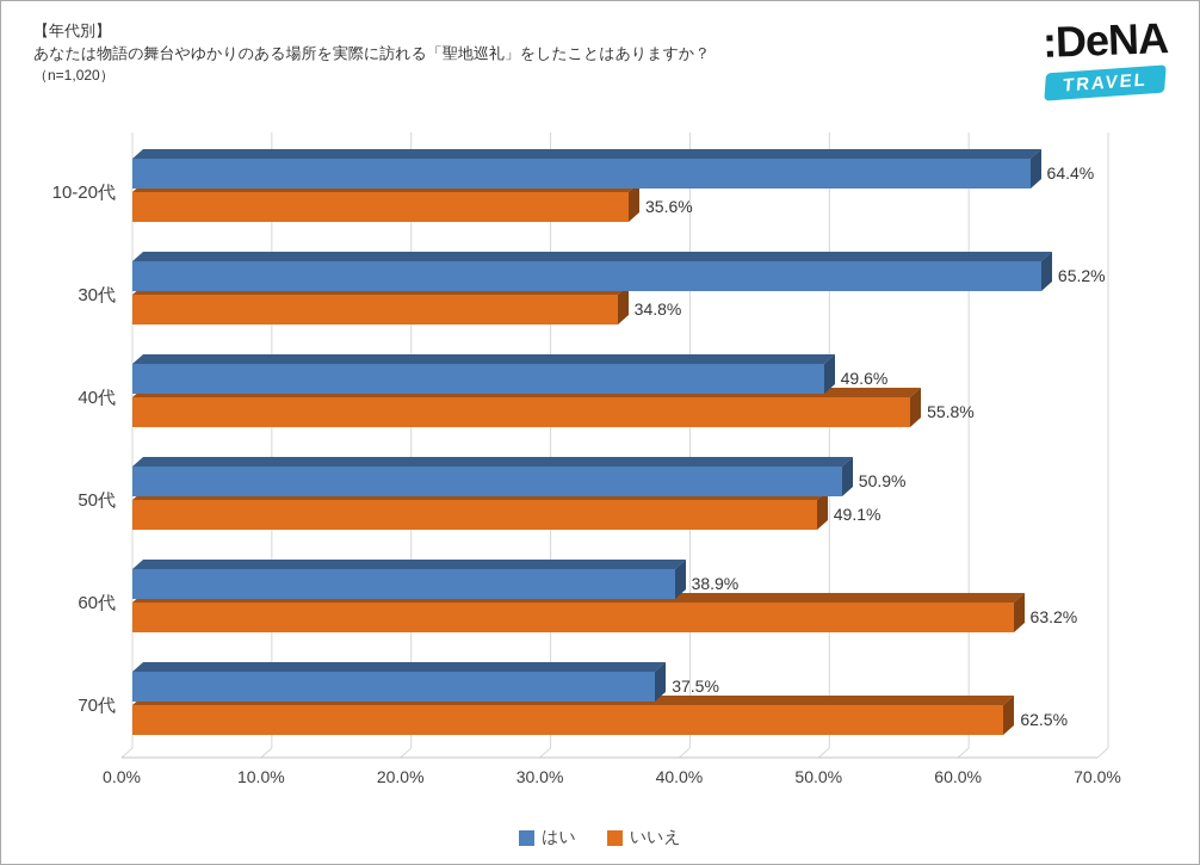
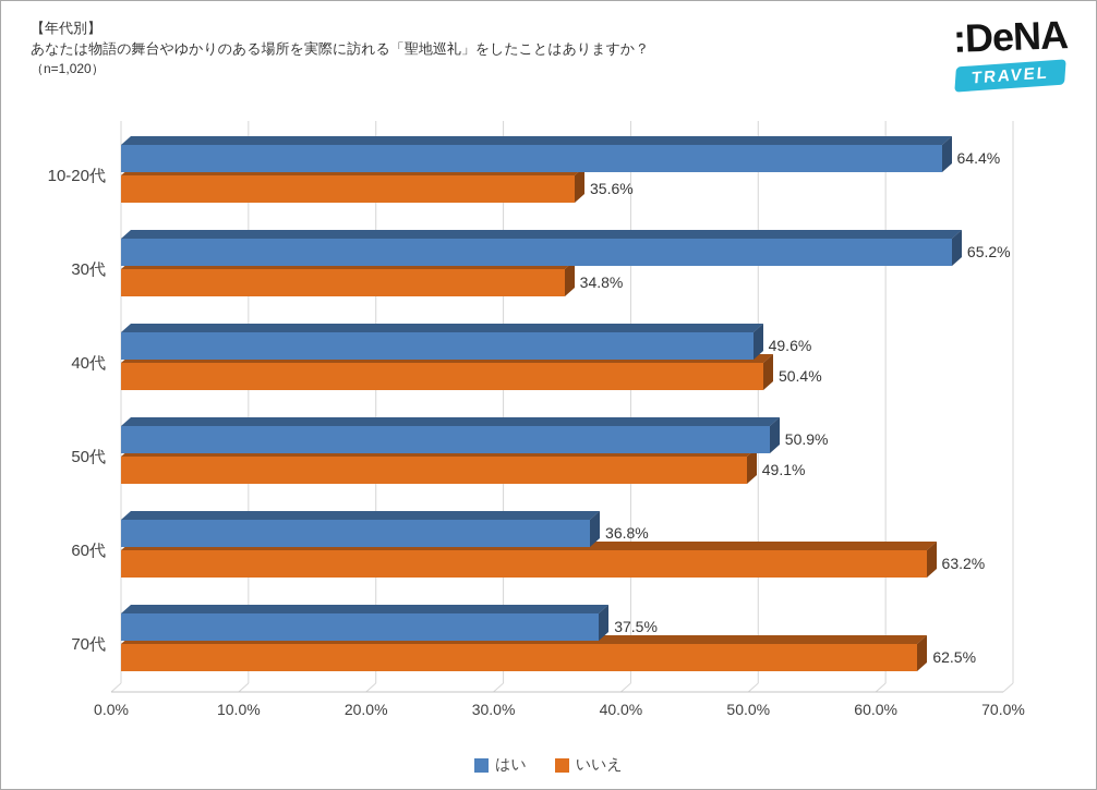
いいえ/40代: 55.8% -> 50.4%
はい/60代: 38.9% -> 36.8%
